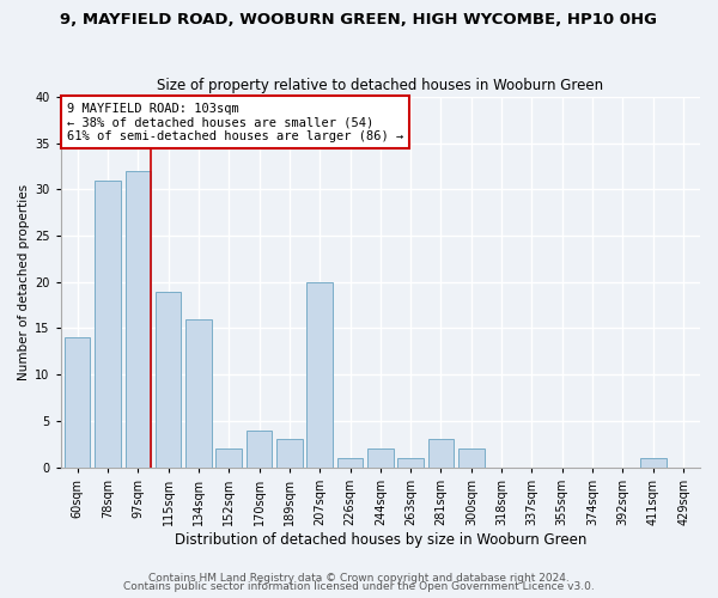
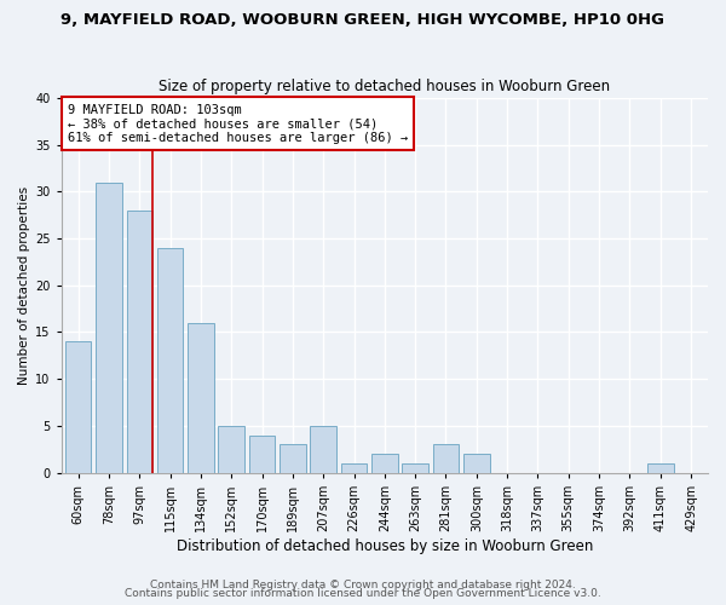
97sqm: 32 -> 28
115sqm: 19 -> 24
152sqm: 2 -> 5
207sqm: 20 -> 5
